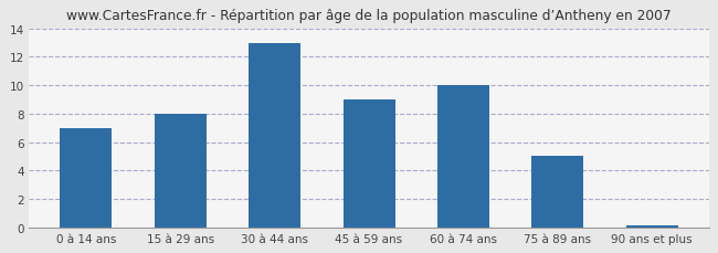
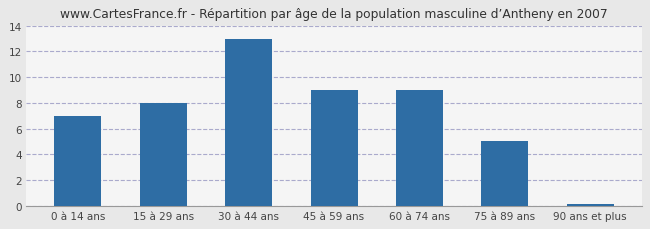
60 à 74 ans: 10.0 -> 9.0
